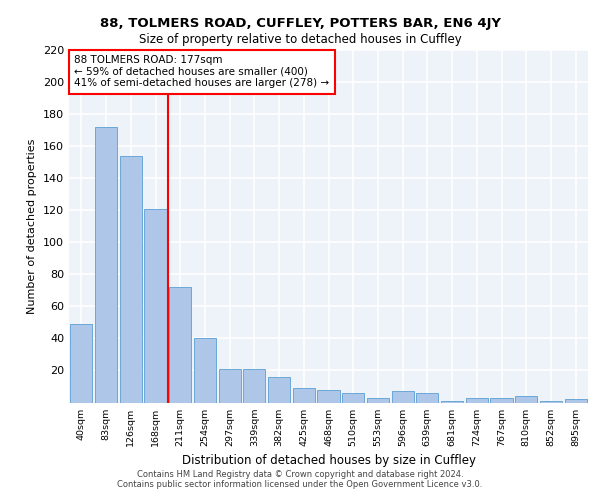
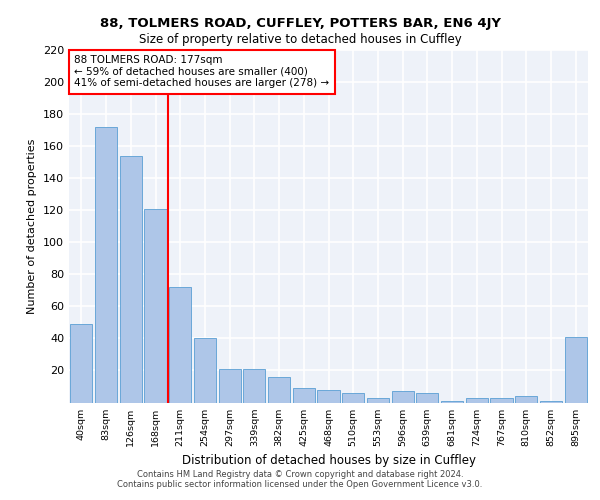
895sqm: 2 -> 41
